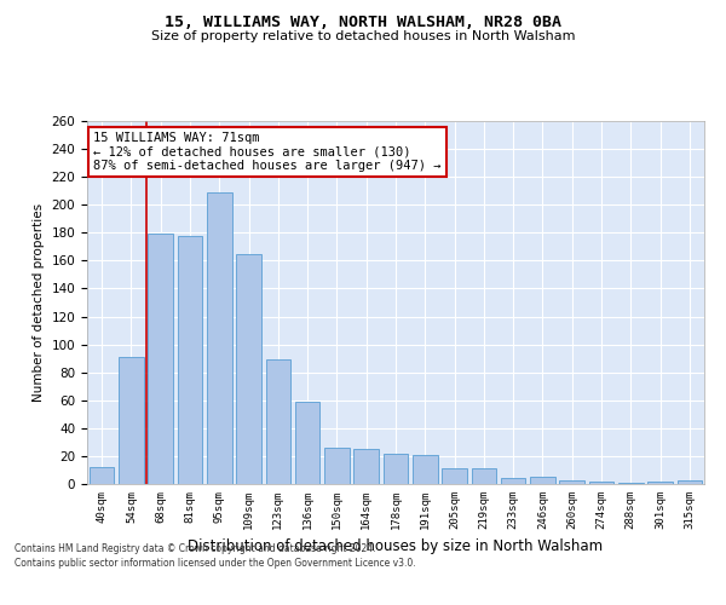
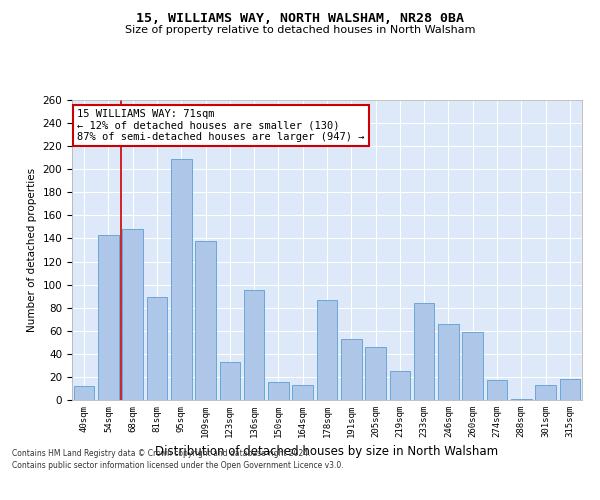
54sqm: 91 -> 143
68sqm: 179 -> 148
81sqm: 178 -> 89
109sqm: 165 -> 138
123sqm: 89 -> 33
136sqm: 59 -> 95
150sqm: 26 -> 16
164sqm: 25 -> 13
178sqm: 22 -> 87
191sqm: 21 -> 53
205sqm: 11 -> 46
219sqm: 11 -> 25
233sqm: 4 -> 84
246sqm: 5 -> 66
260sqm: 3 -> 59
274sqm: 2 -> 17
301sqm: 2 -> 13
315sqm: 3 -> 18
